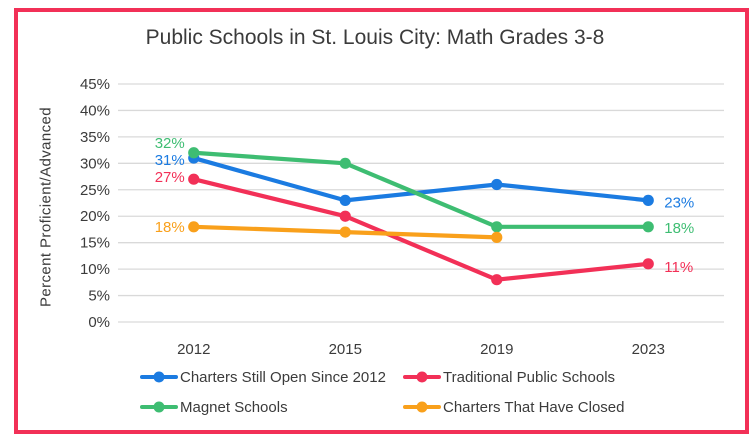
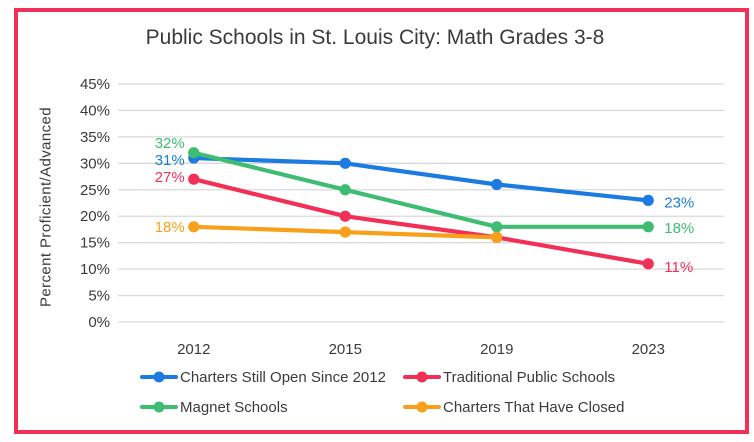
Charters Still Open Since 2012/2015: 23% -> 30%
Magnet Schools/2015: 30% -> 25%
Traditional Public Schools/2019: 8% -> 16%
